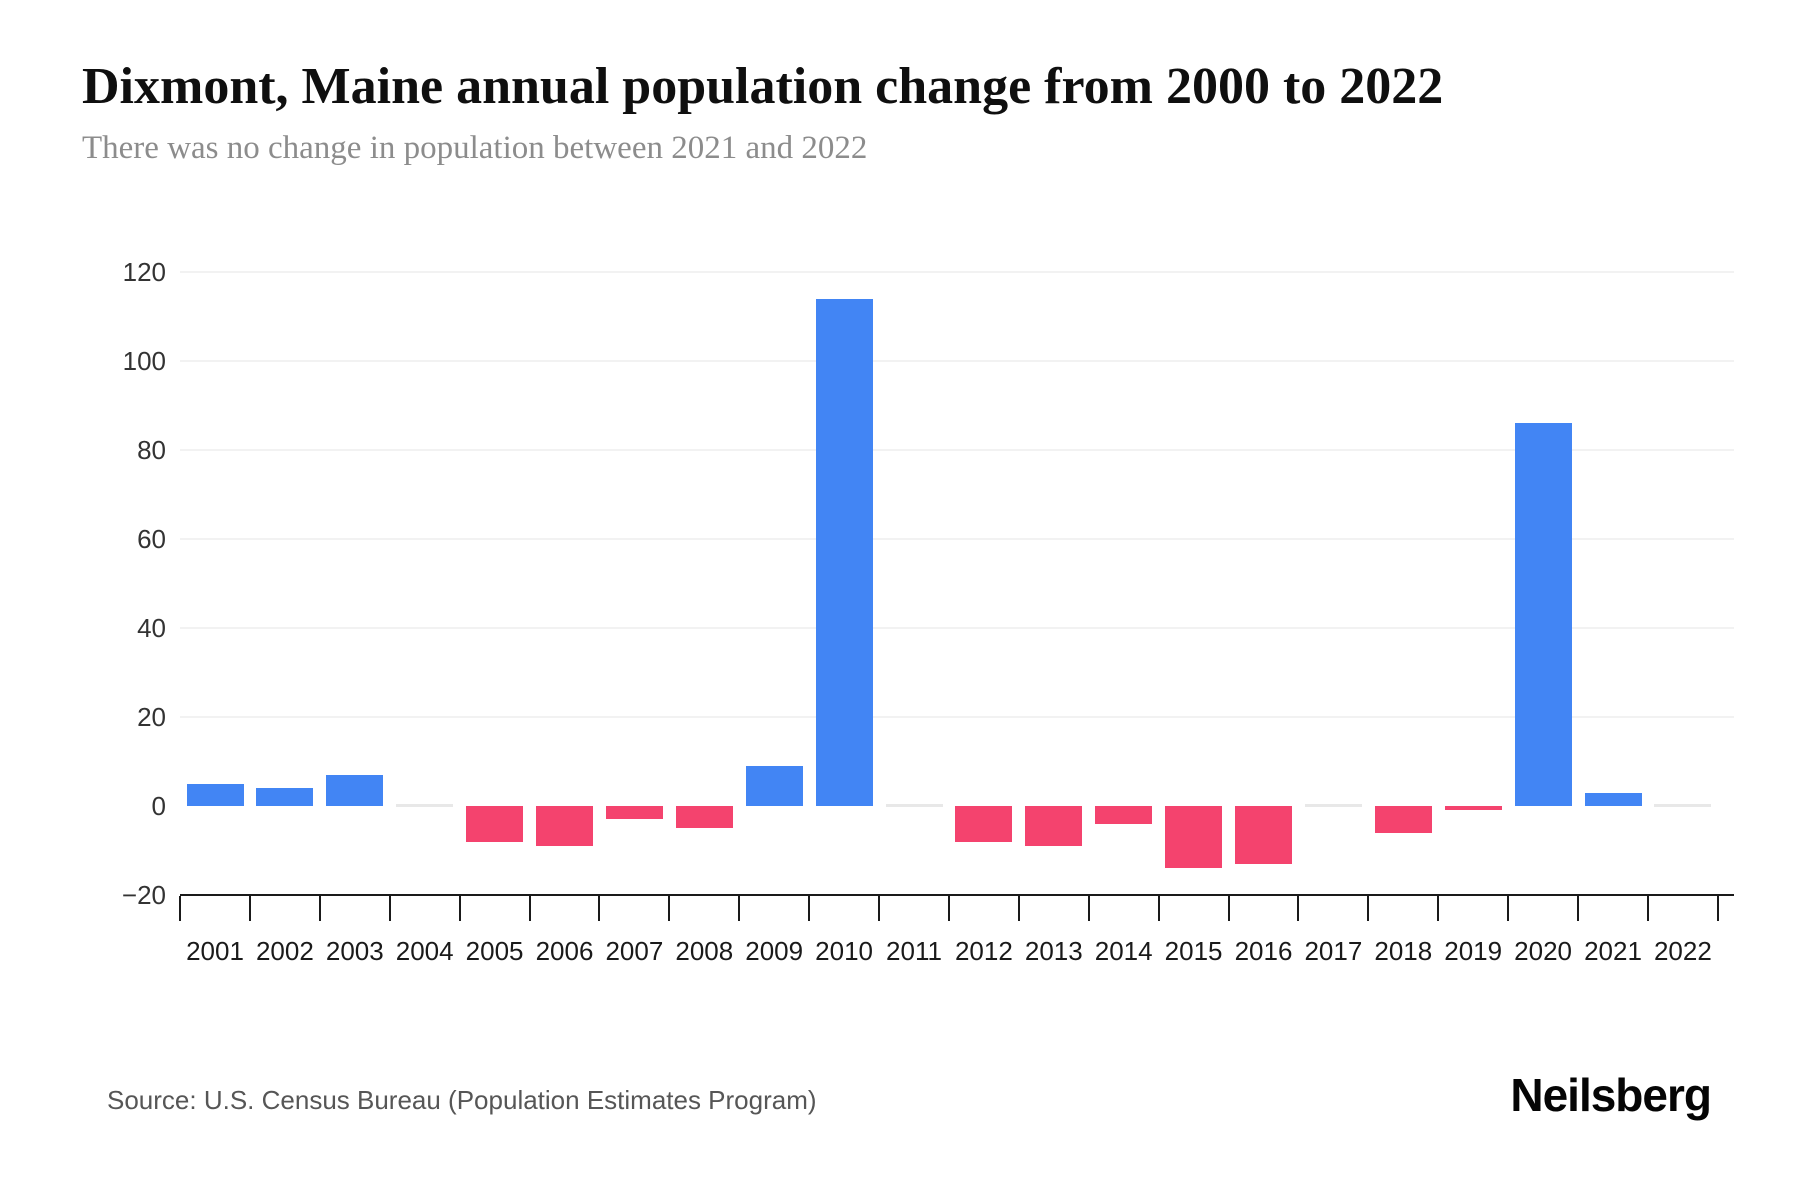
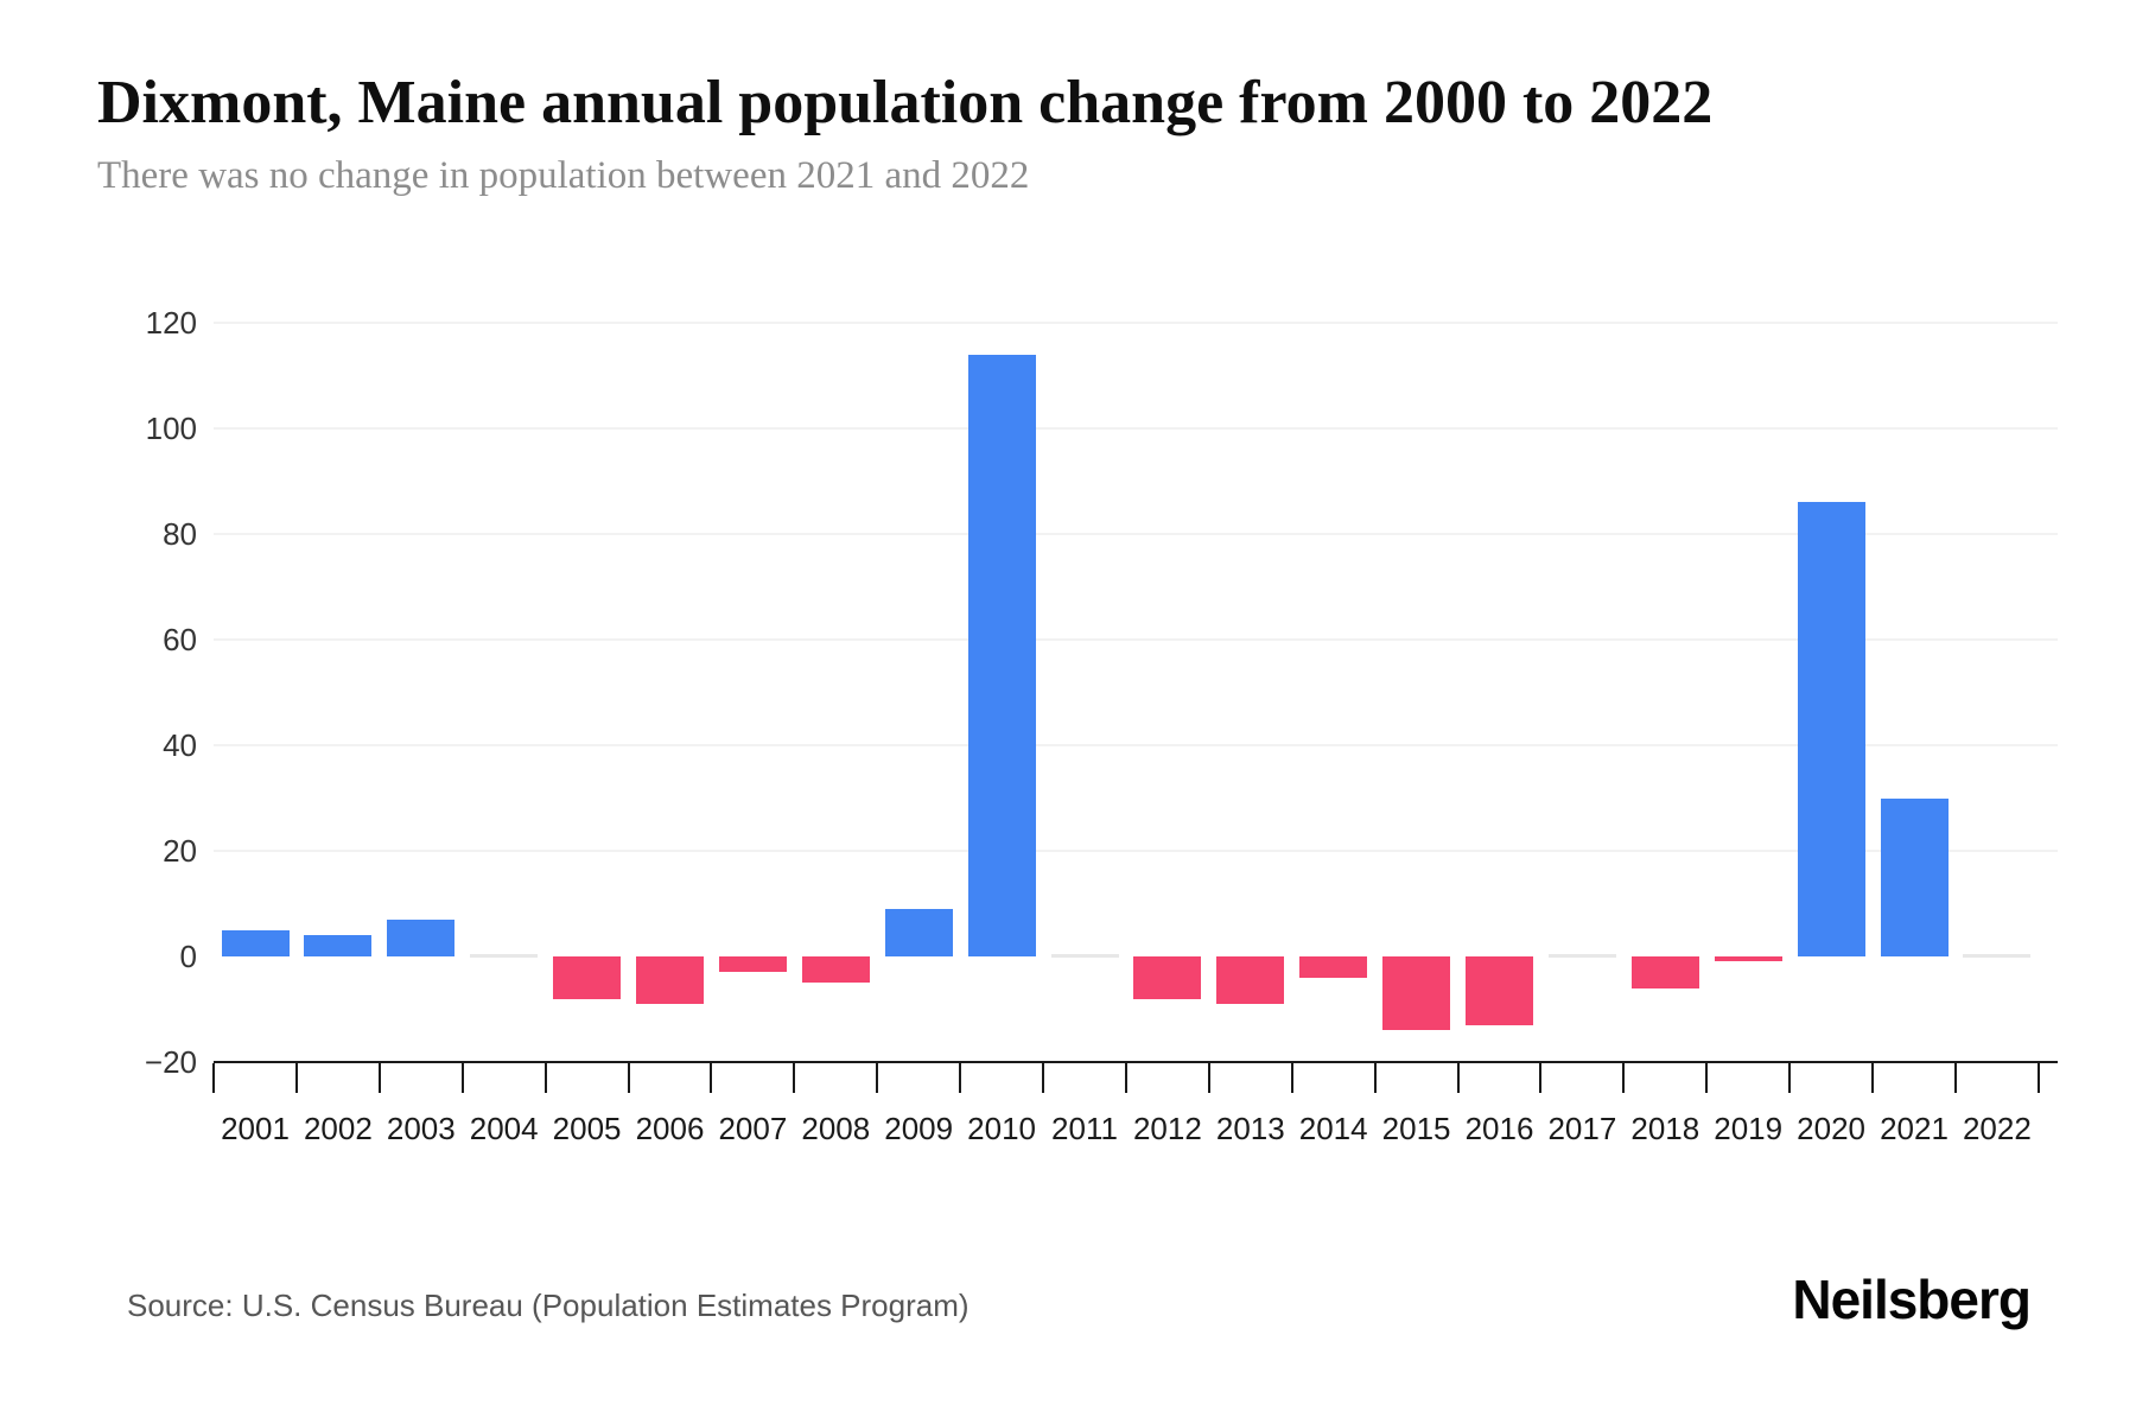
2021: 3 -> 30
